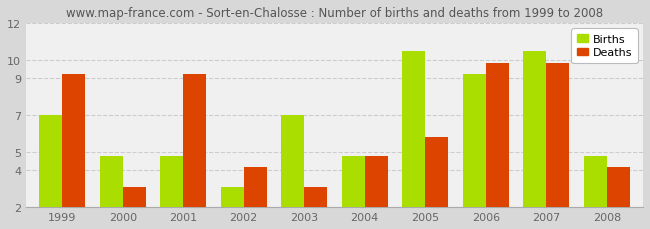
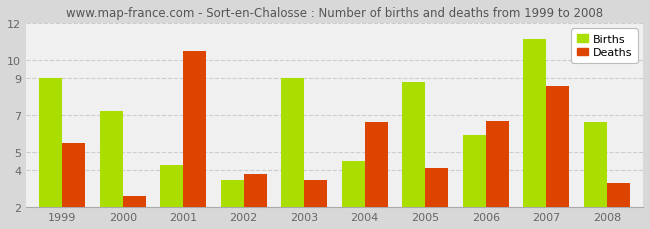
Births/1999: 7.0 -> 9.0
Deaths/1999: 9.2 -> 5.5
Births/2000: 4.8 -> 7.2
Deaths/2000: 3.1 -> 2.6
Births/2001: 4.8 -> 4.3
Deaths/2001: 9.2 -> 10.5
Births/2002: 3.1 -> 3.5
Deaths/2002: 4.2 -> 3.8
Births/2003: 7.0 -> 9.0
Deaths/2003: 3.1 -> 3.5
Births/2004: 4.8 -> 4.5
Deaths/2004: 4.8 -> 6.6
Births/2005: 10.5 -> 8.8
Deaths/2005: 5.8 -> 4.1
Births/2006: 9.2 -> 5.9
Deaths/2006: 9.8 -> 6.7
Births/2007: 10.5 -> 11.1
Deaths/2007: 9.8 -> 8.6
Births/2008: 4.8 -> 6.6
Deaths/2008: 4.2 -> 3.3
